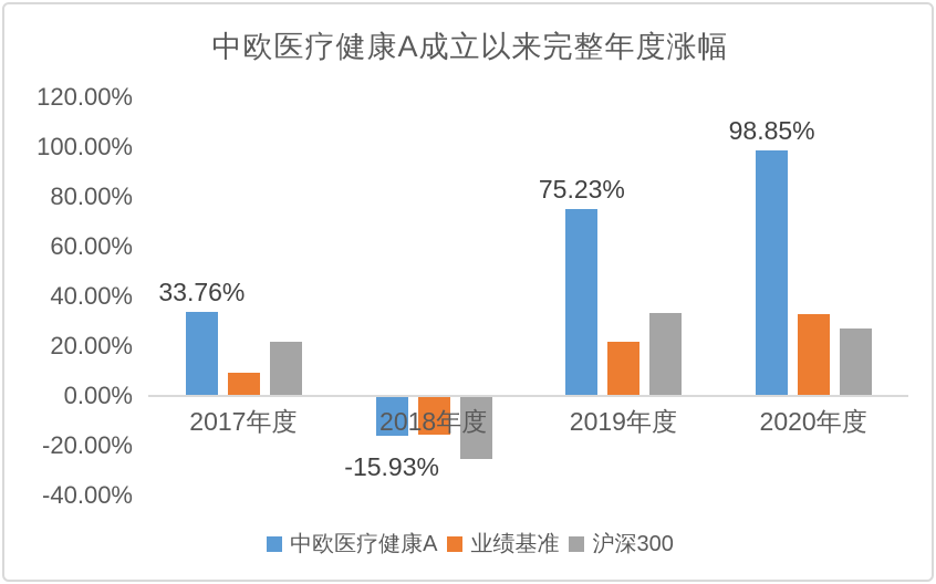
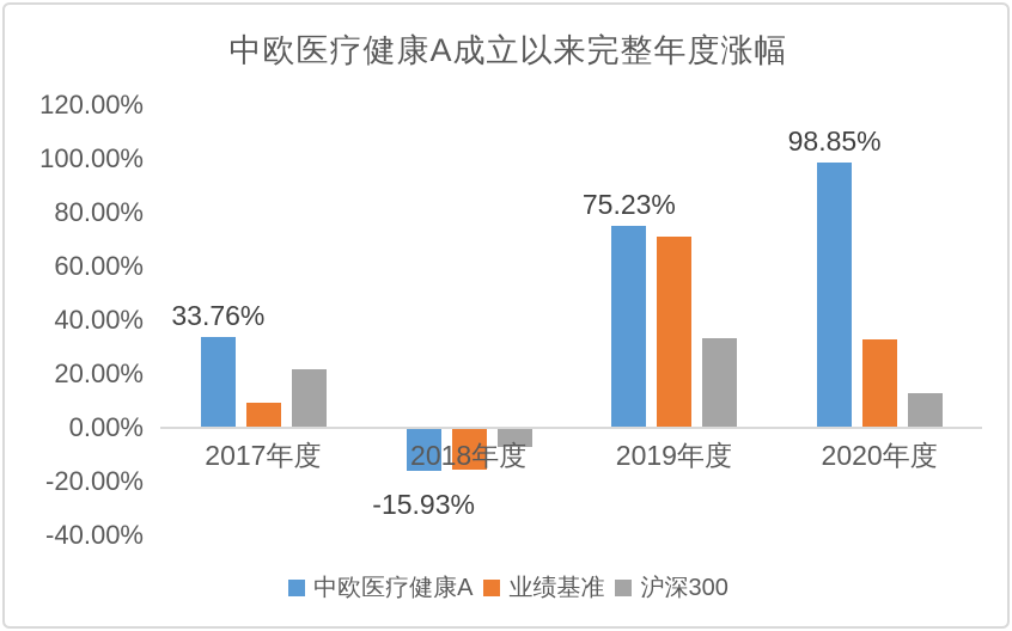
沪深300/2018年度: -25% -> -7%
业绩基准/2019年度: 22% -> 71%
沪深300/2020年度: 27% -> 13%
